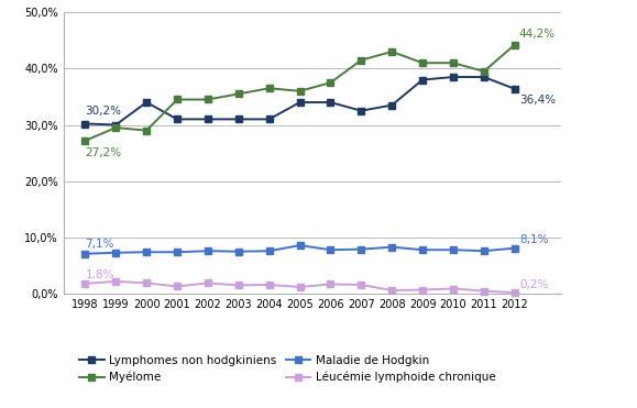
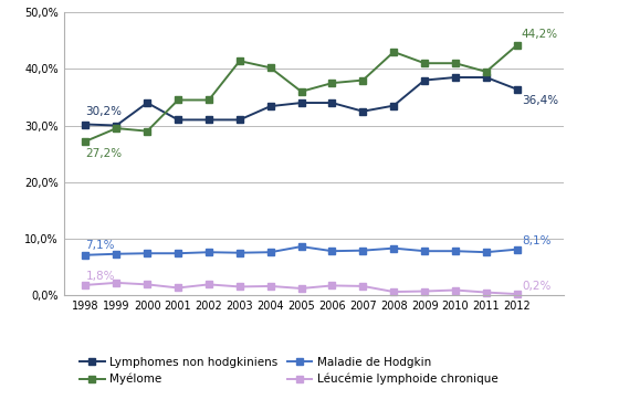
Myélome/2003: 35,5% -> 41,4%
Lymphomes non hodgkiniens/2004: 31,0% -> 33,4%
Myélome/2004: 36,5% -> 40,2%
Myélome/2007: 41,5% -> 38,0%
